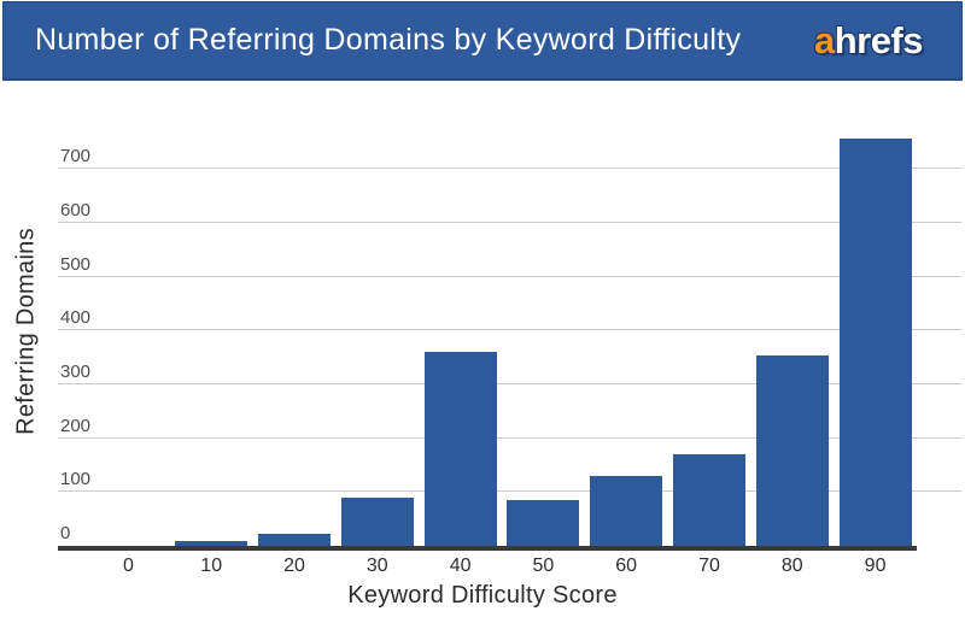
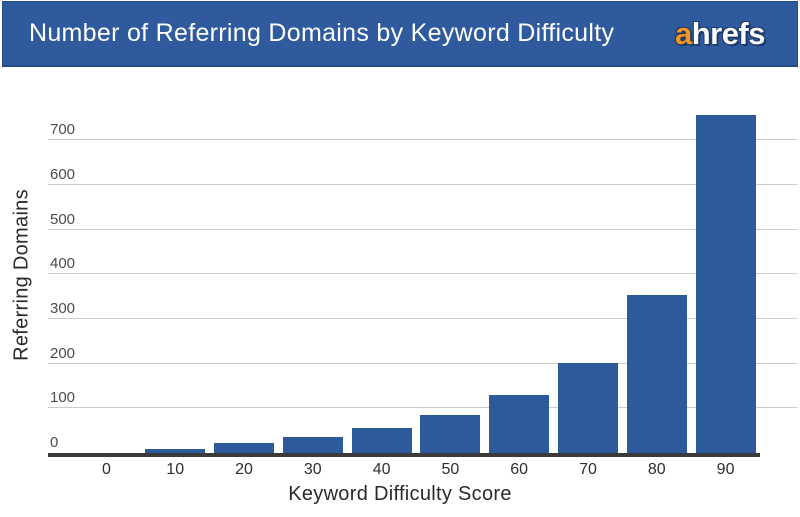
30: 90 -> 40
40: 360 -> 60
70: 170 -> 200
